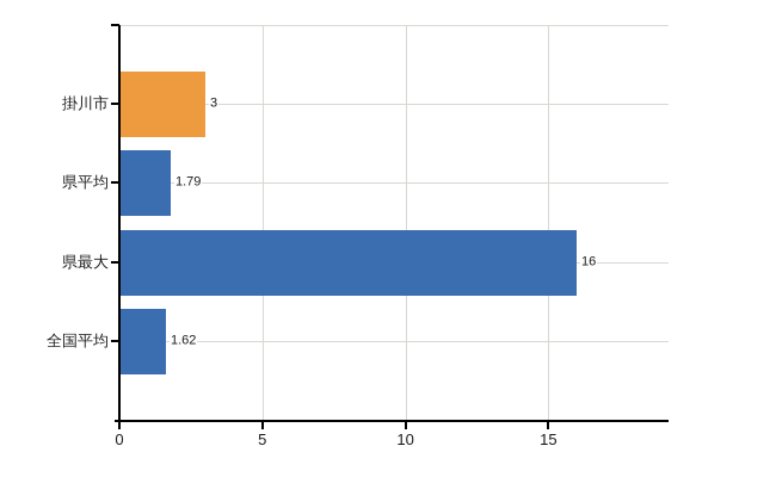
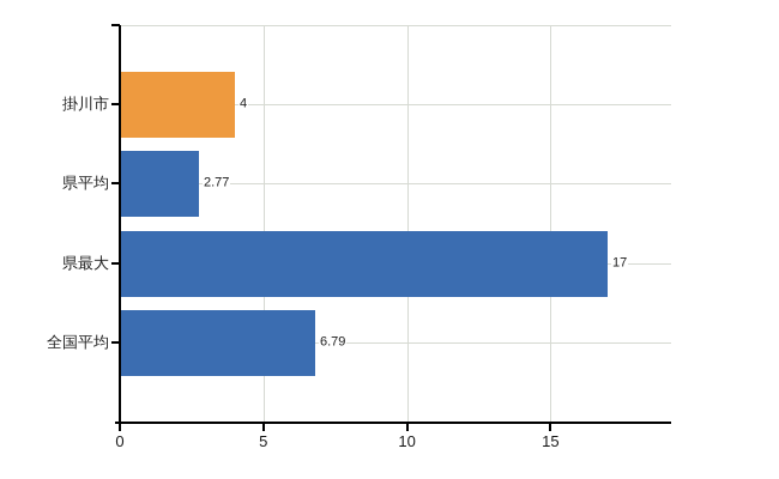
掛川市: 3 -> 4
県平均: 1.79 -> 2.77
県最大: 16 -> 17
全国平均: 1.62 -> 6.79
